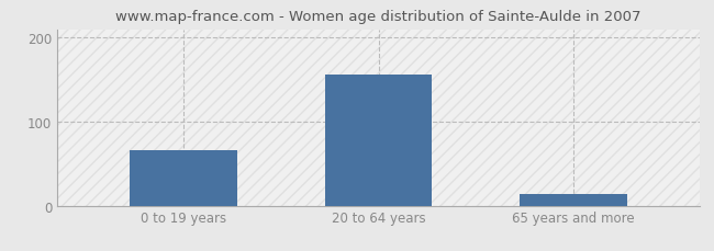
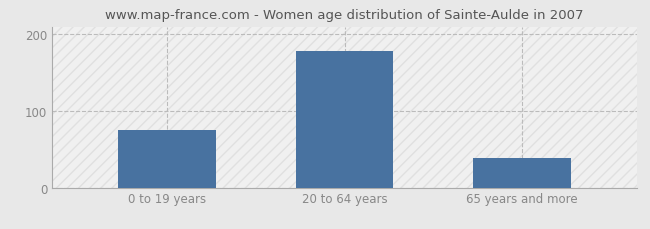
0 to 19 years: 66 -> 75
20 to 64 years: 156 -> 178
65 years and more: 14 -> 38
